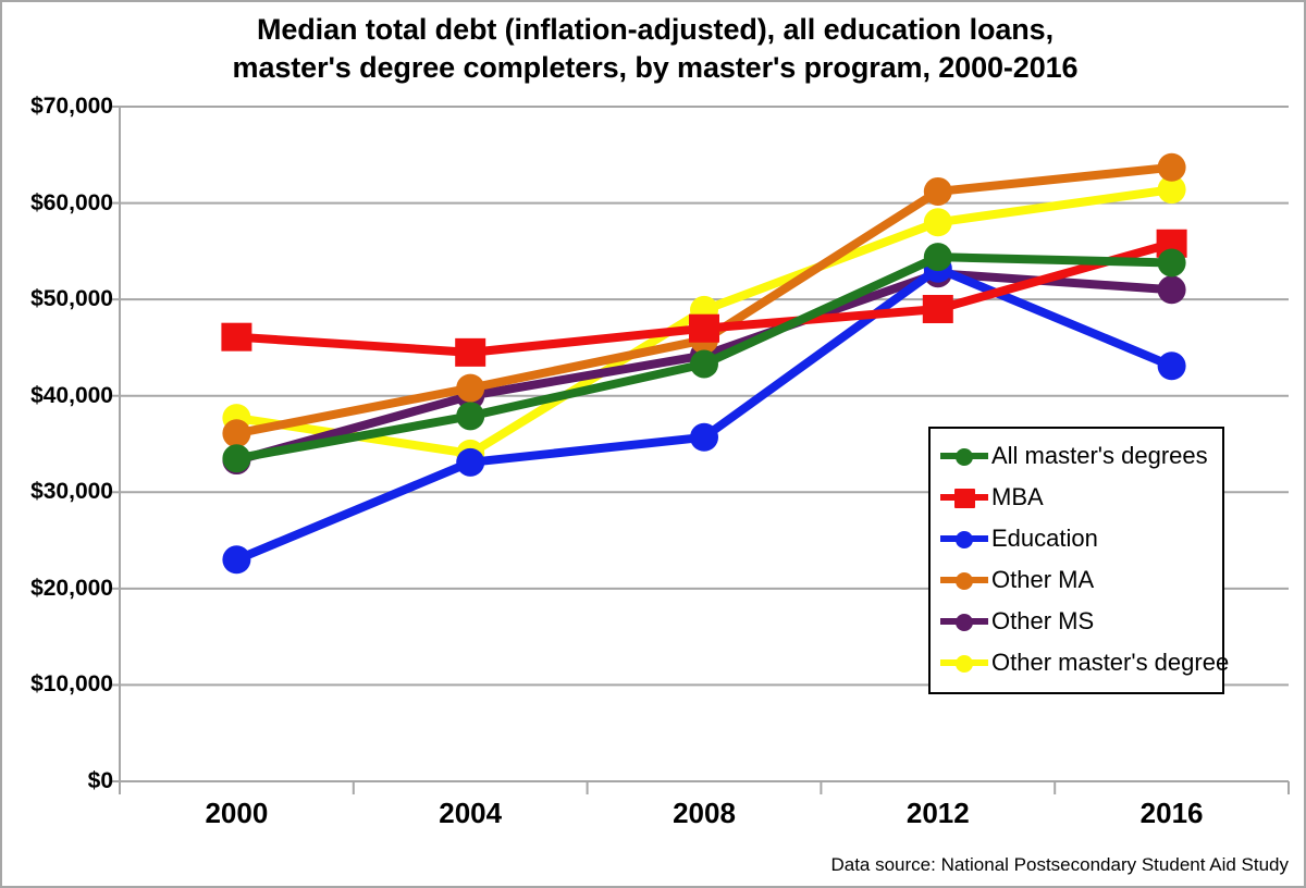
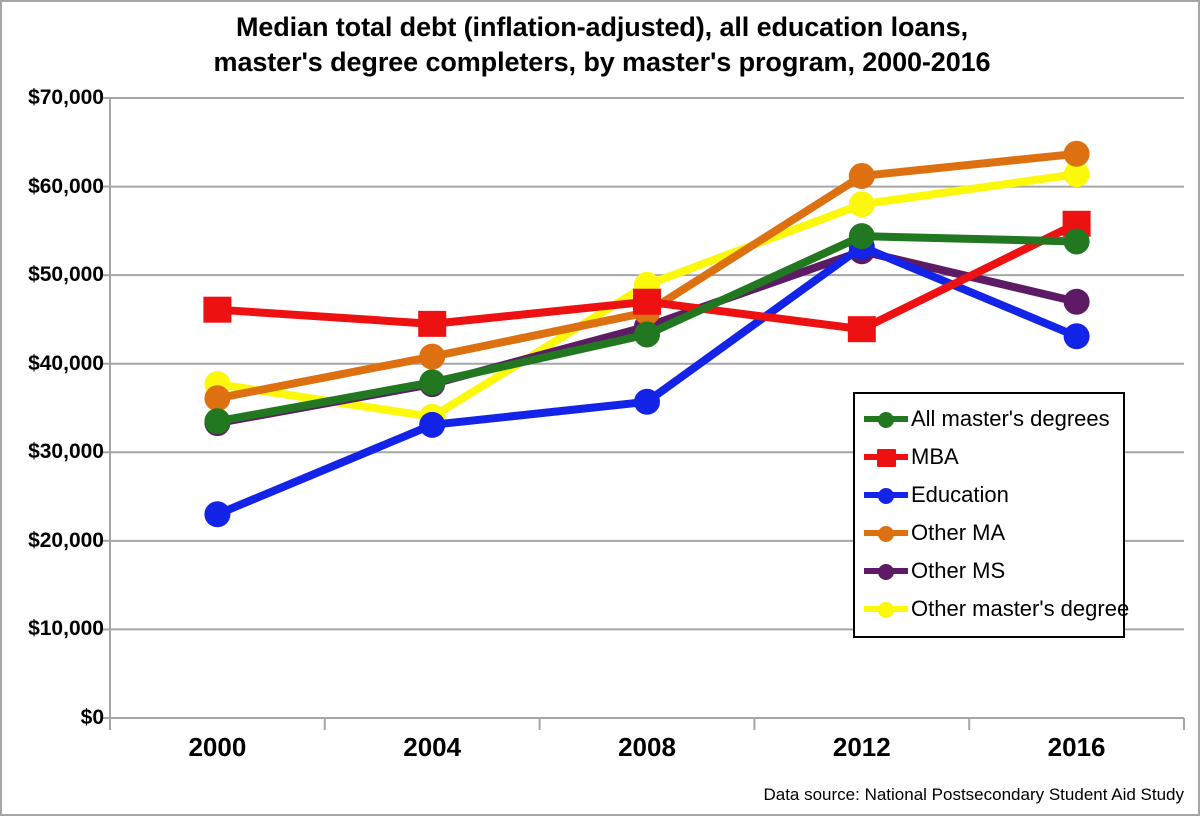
Other MS/2004: $40000 -> $38000
MBA/2012: $49000 -> $44000
Other MS/2016: $51000 -> $47000
